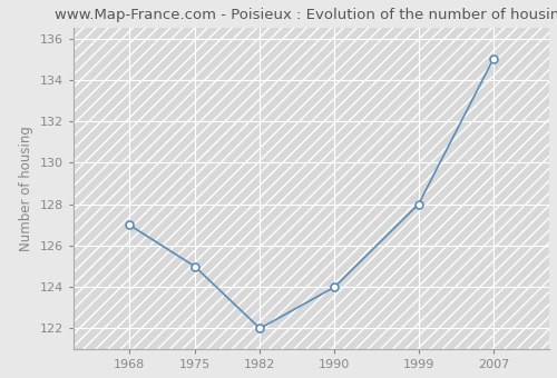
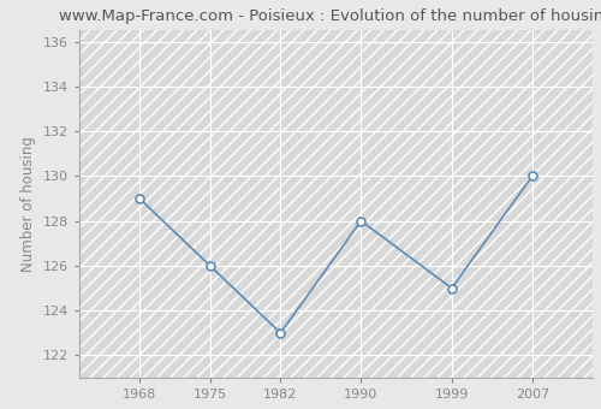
1968: 127 -> 129
1975: 125 -> 126
1982: 122 -> 123
1990: 124 -> 128
1999: 128 -> 125
2007: 135 -> 130
